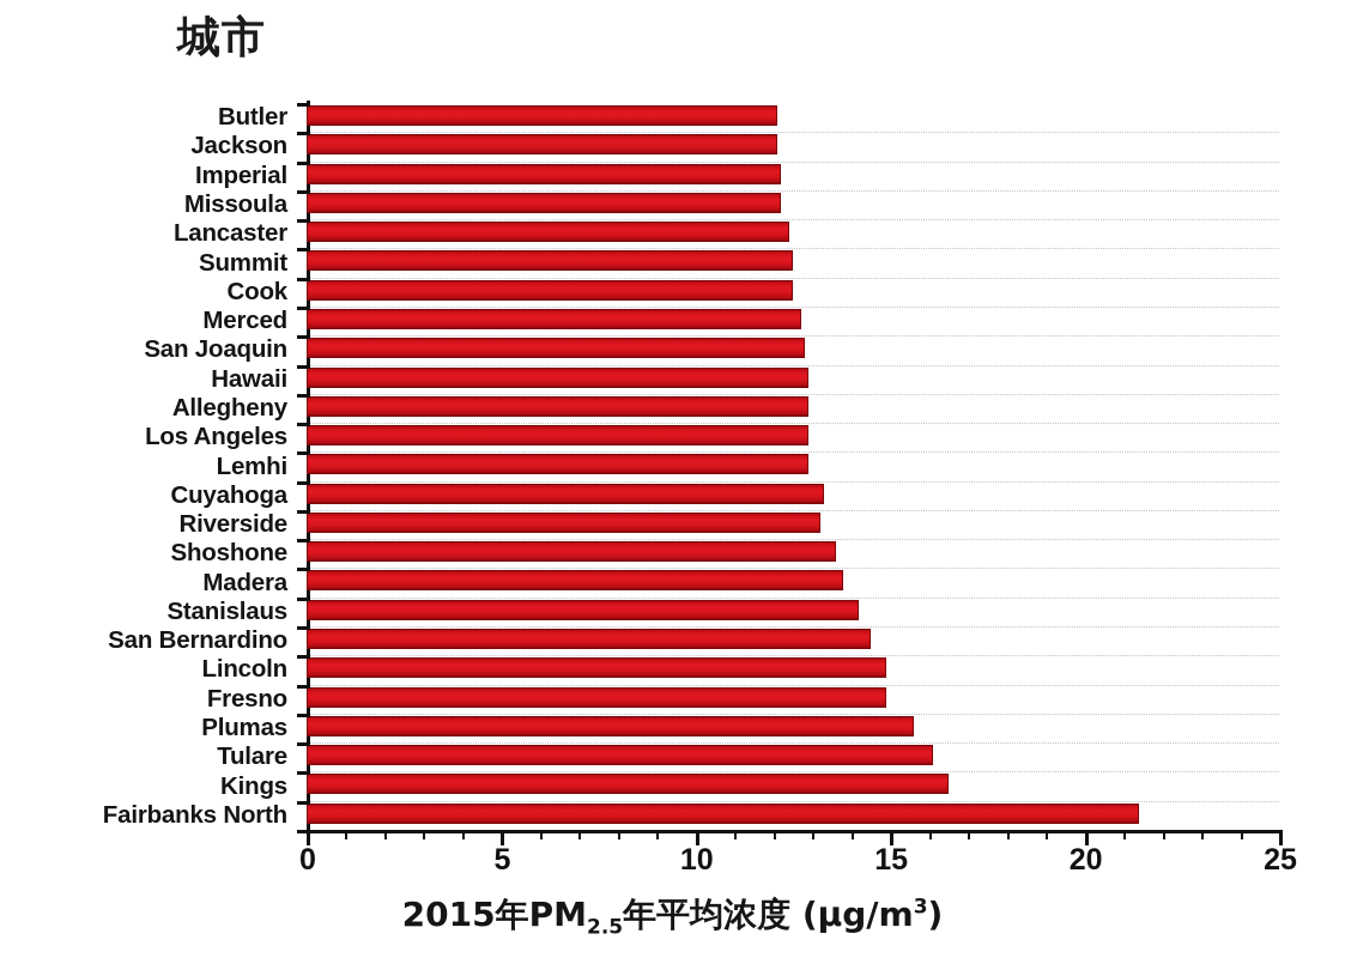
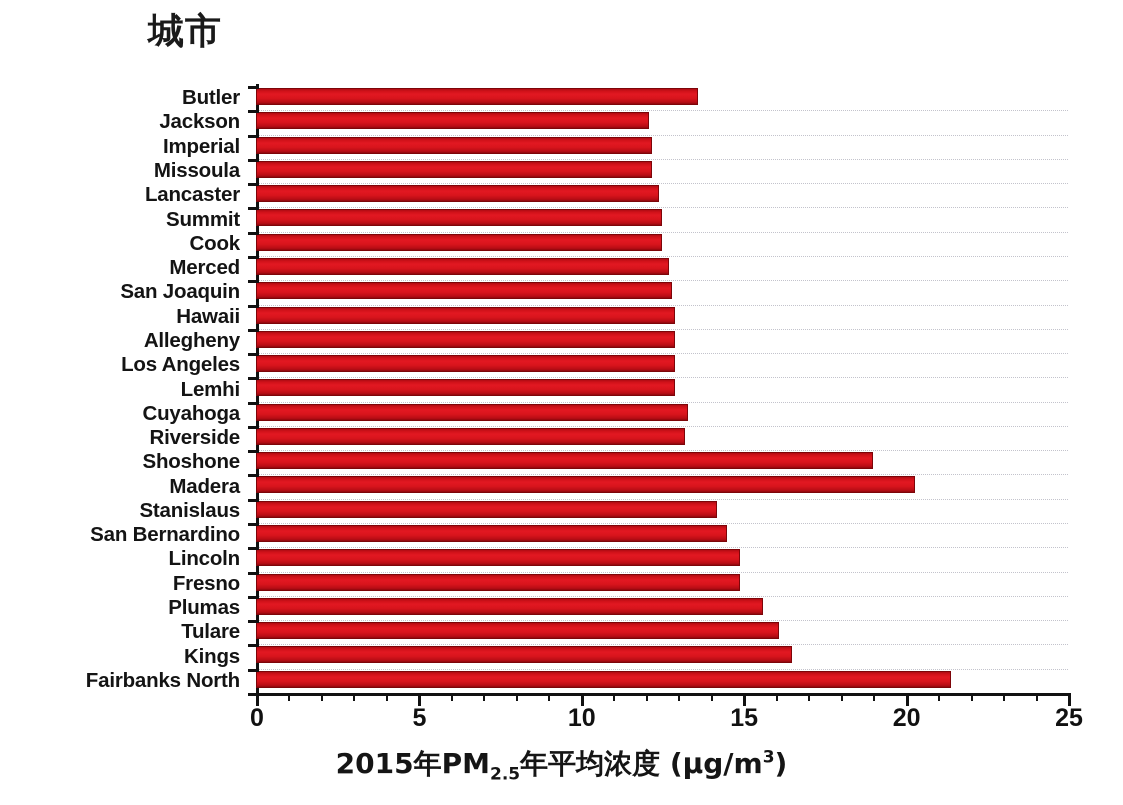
Butler: 12.1 -> 13.6
Shoshone: 13.6 -> 19.0
Madera: 13.8 -> 20.3
